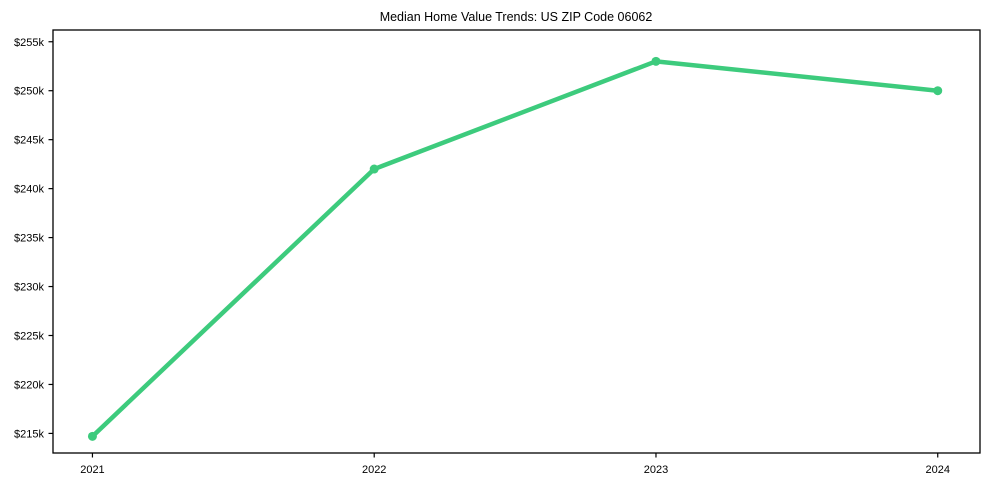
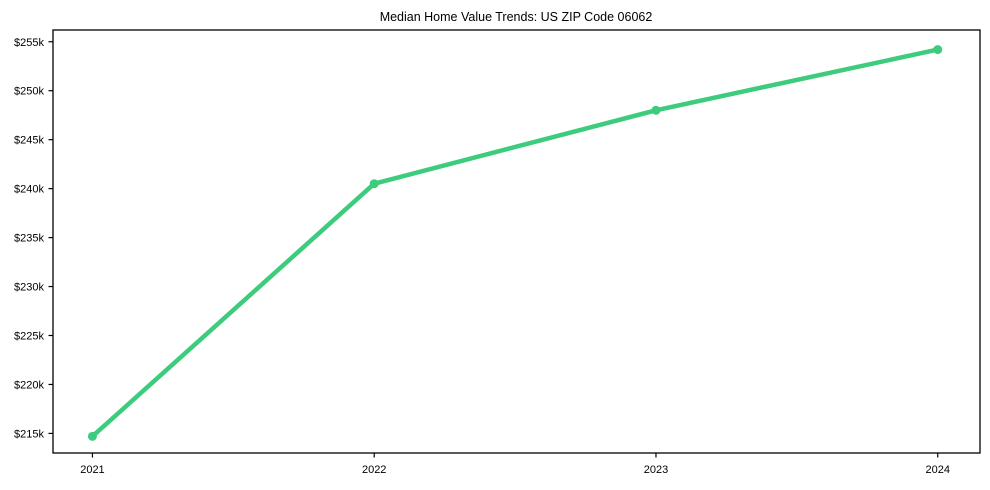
2022: $242k -> $240k
2023: $253k -> $248k
2024: $250k -> $254k
